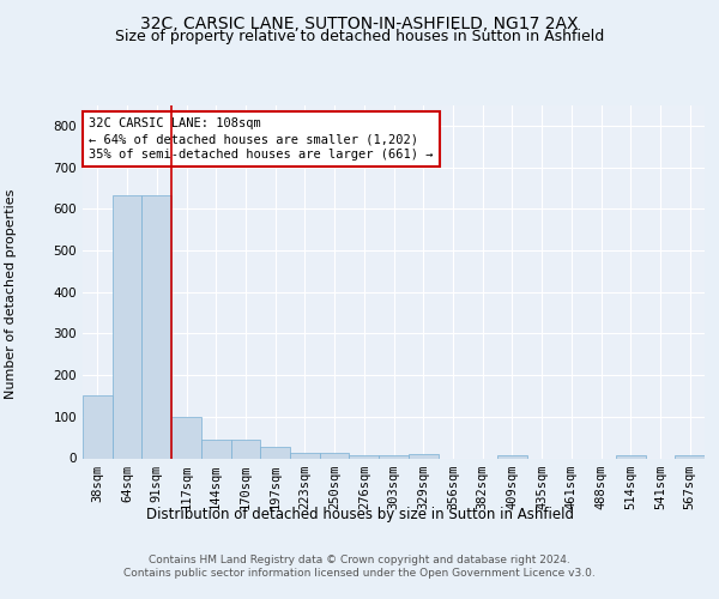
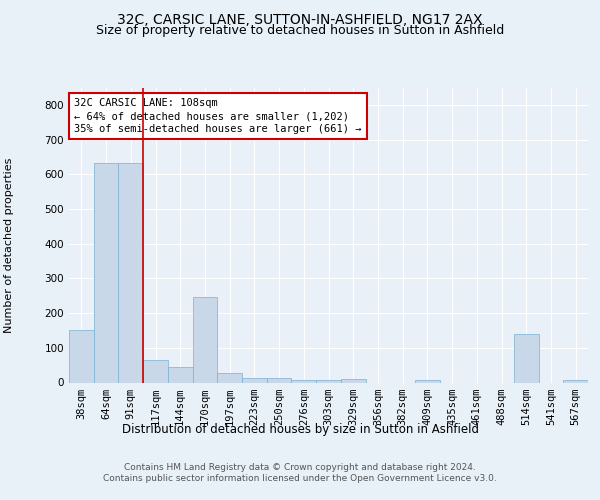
117sqm: 100 -> 65
170sqm: 44 -> 245
514sqm: 8 -> 140
